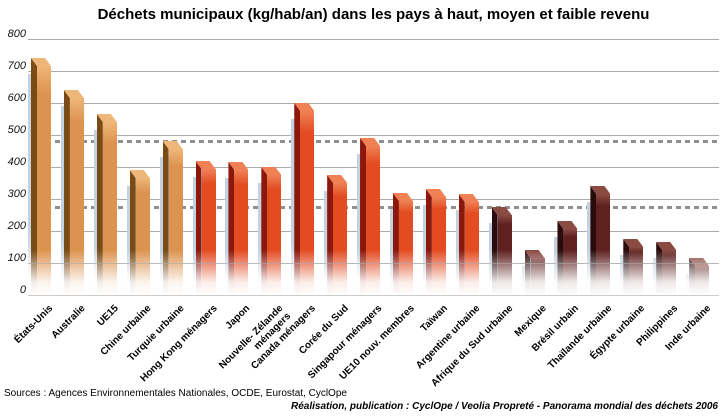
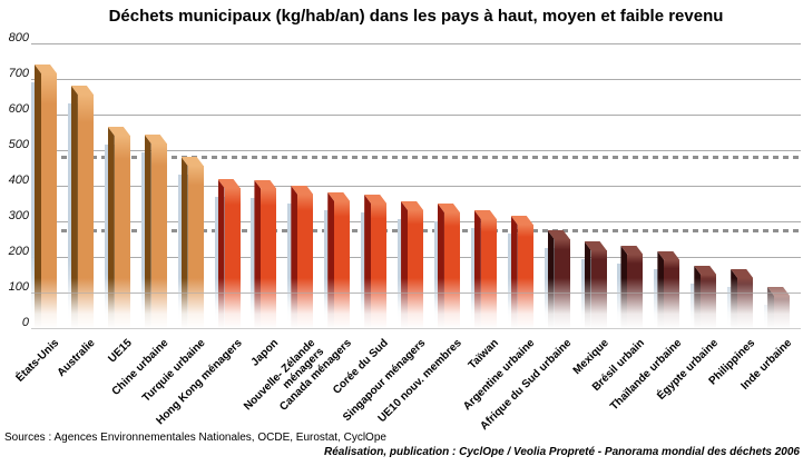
Australie: 640 -> 680
Chine urbaine: 390 -> 540
Canada ménagers: 600 -> 380
Singapour ménagers: 490 -> 360
UE10 nouv. membres: 320 -> 350
Mexique: 140 -> 240
Thaïlande urbaine: 340 -> 220
